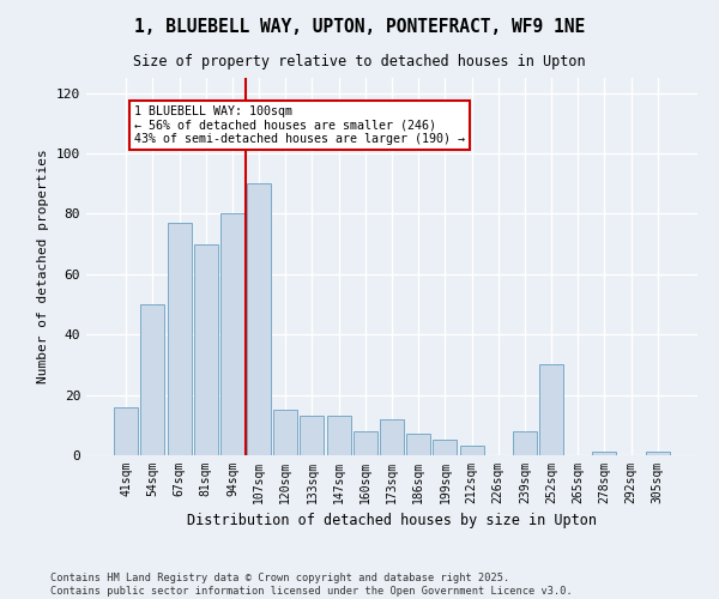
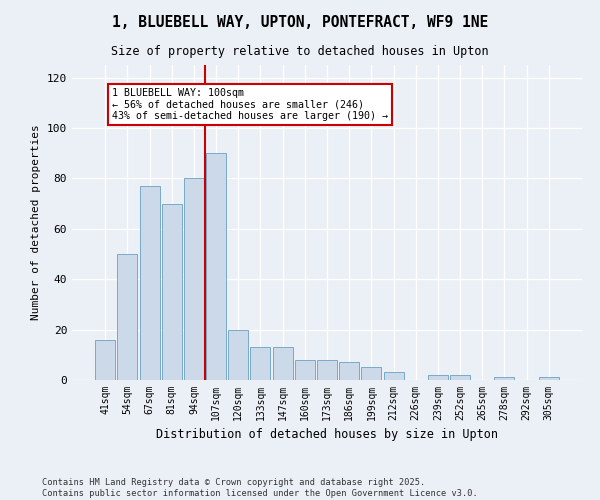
120sqm: 15 -> 20
173sqm: 12 -> 8
239sqm: 8 -> 2
252sqm: 30 -> 2
